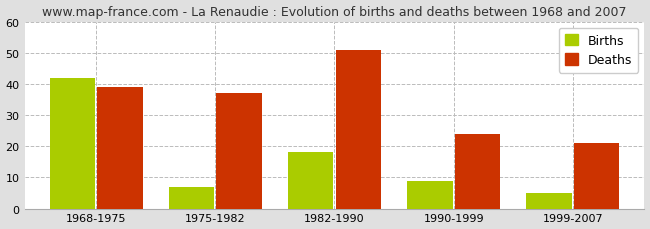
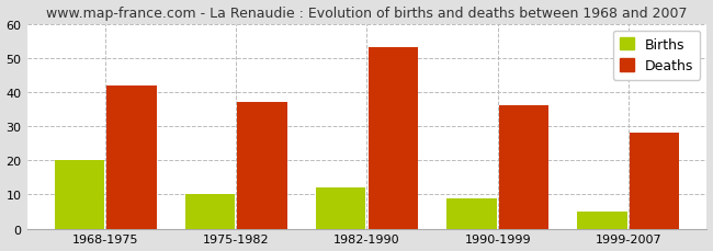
Births/1968-1975: 42 -> 20
Deaths/1968-1975: 39 -> 42
Births/1975-1982: 7 -> 10
Births/1982-1990: 18 -> 12
Deaths/1982-1990: 51 -> 53
Deaths/1990-1999: 24 -> 36
Deaths/1999-2007: 21 -> 28
